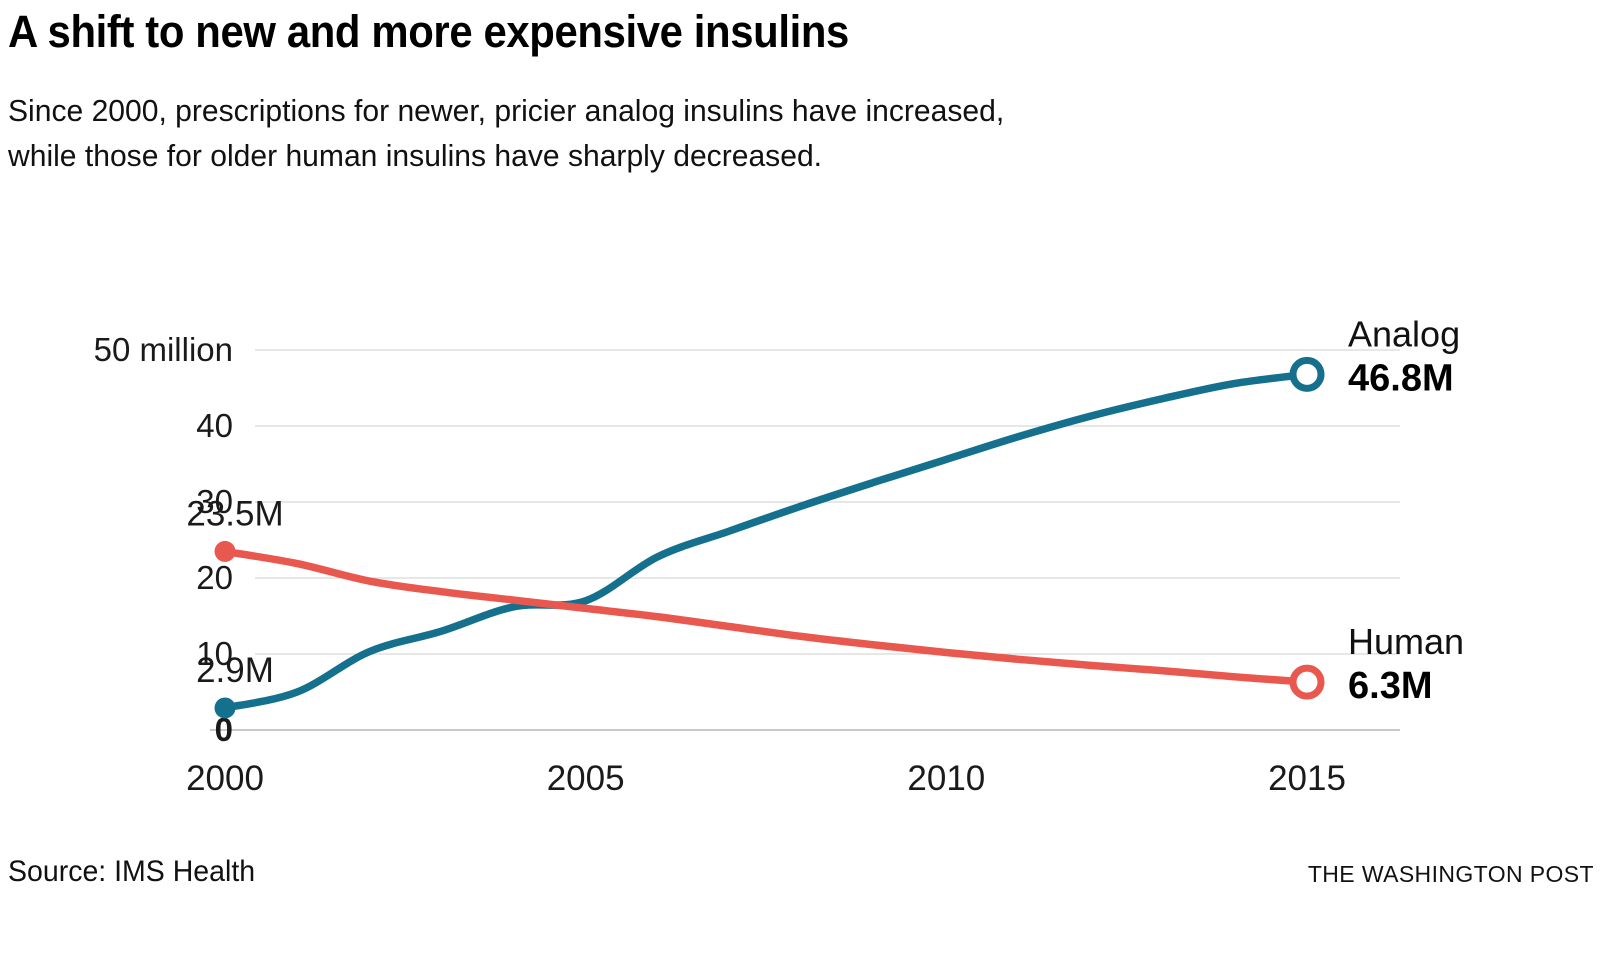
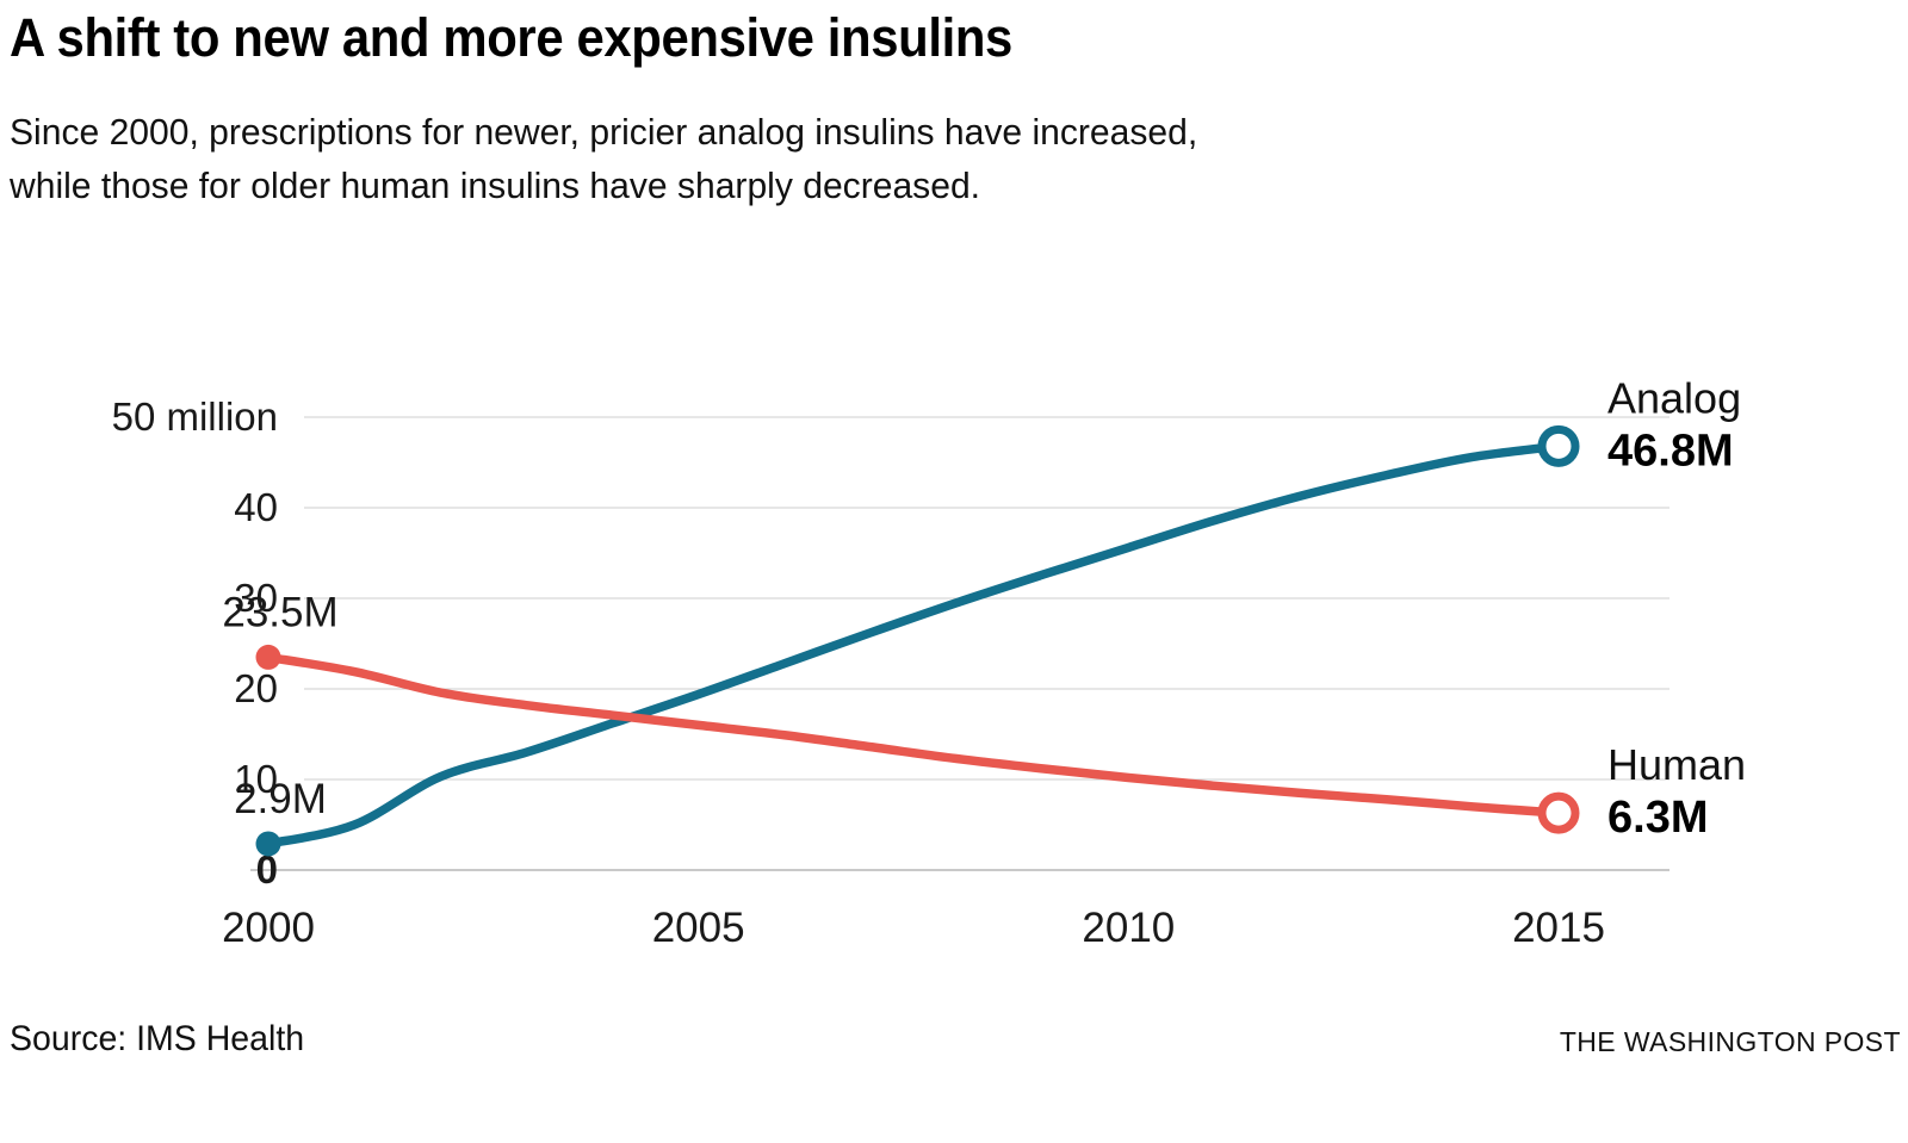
Analog/2005: 17 -> 19
